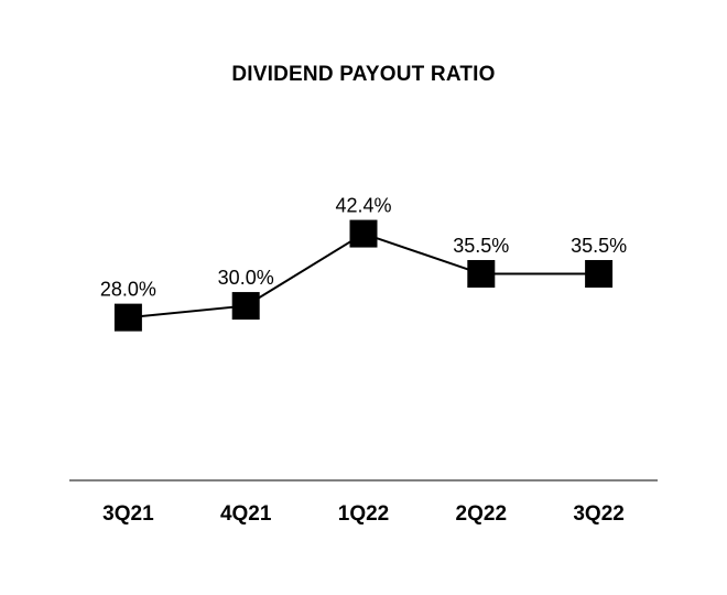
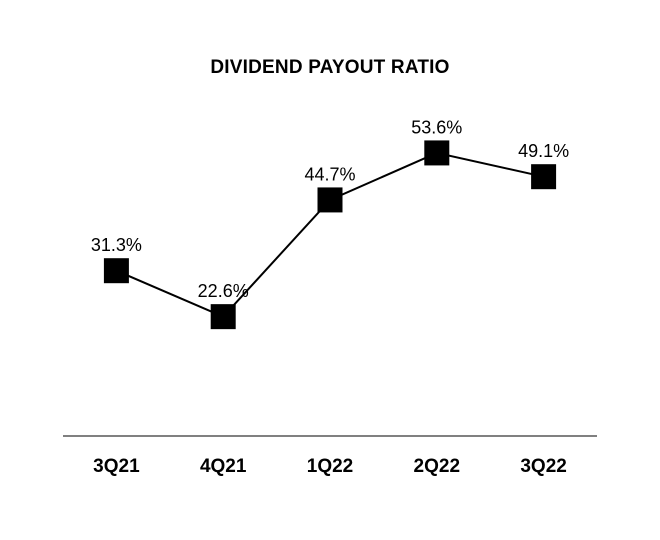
3Q21: 28.0% -> 31.3%
4Q21: 30.0% -> 22.6%
1Q22: 42.4% -> 44.7%
2Q22: 35.5% -> 53.6%
3Q22: 35.5% -> 49.1%
